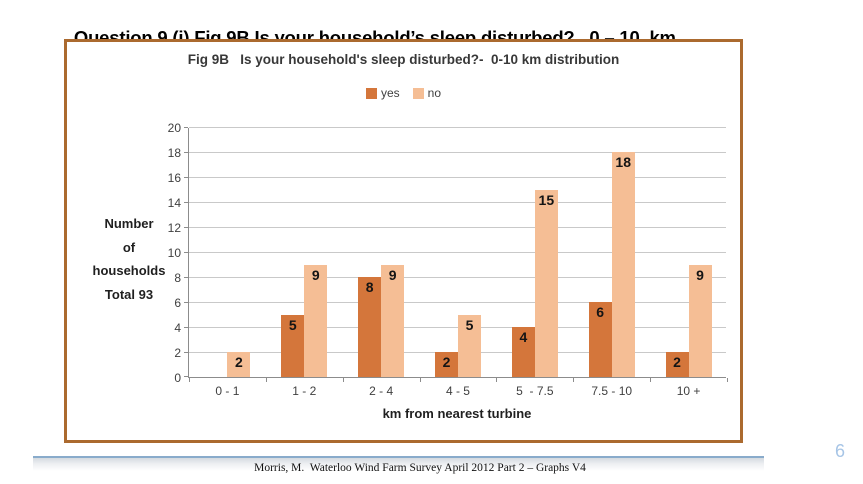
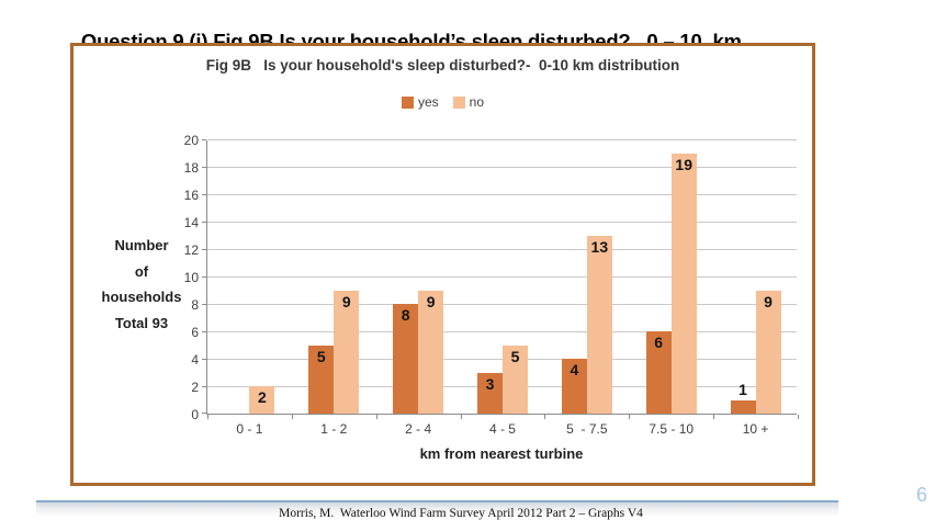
yes/4 - 5: 2 -> 3
no/5 - 7.5: 15 -> 13
no/7.5 - 10: 18 -> 19
yes/10 +: 2 -> 1
